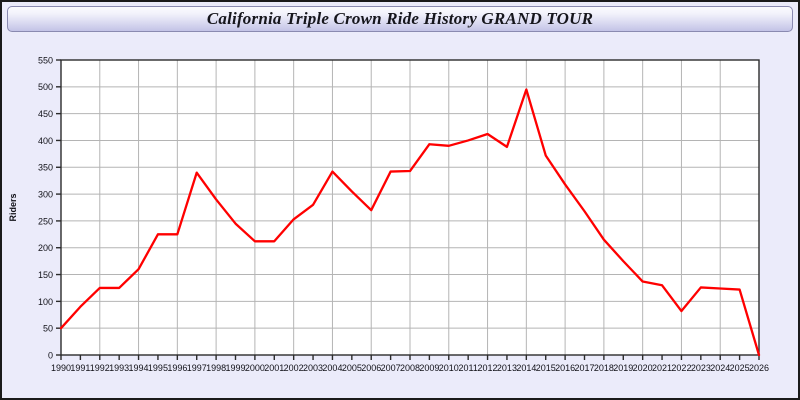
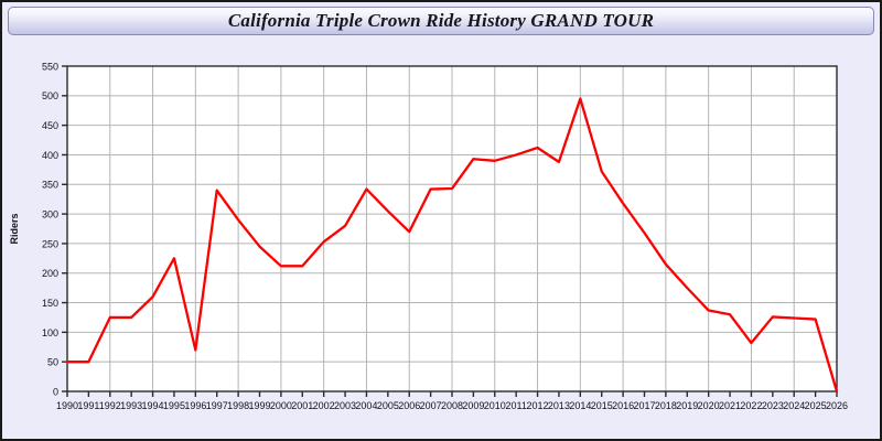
1991: 90 -> 50
1996: 220 -> 70
